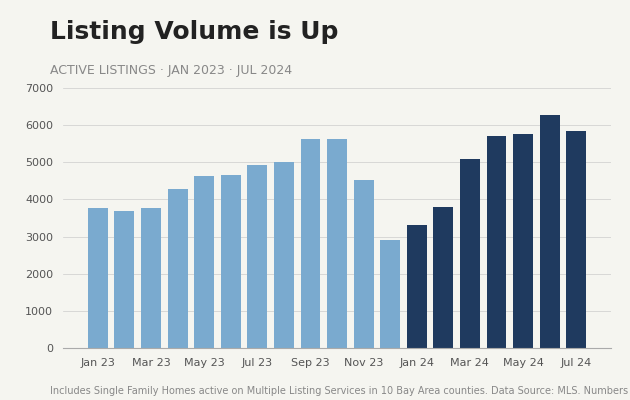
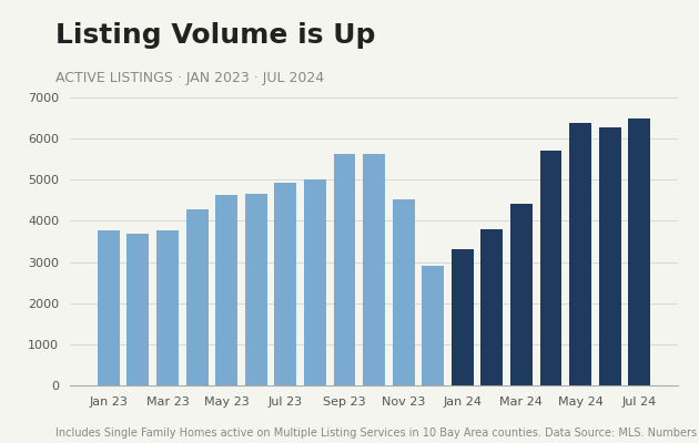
Mar 24: 5100 -> 4420
May 24: 5750 -> 6380
Jul 24: 5850 -> 6480
